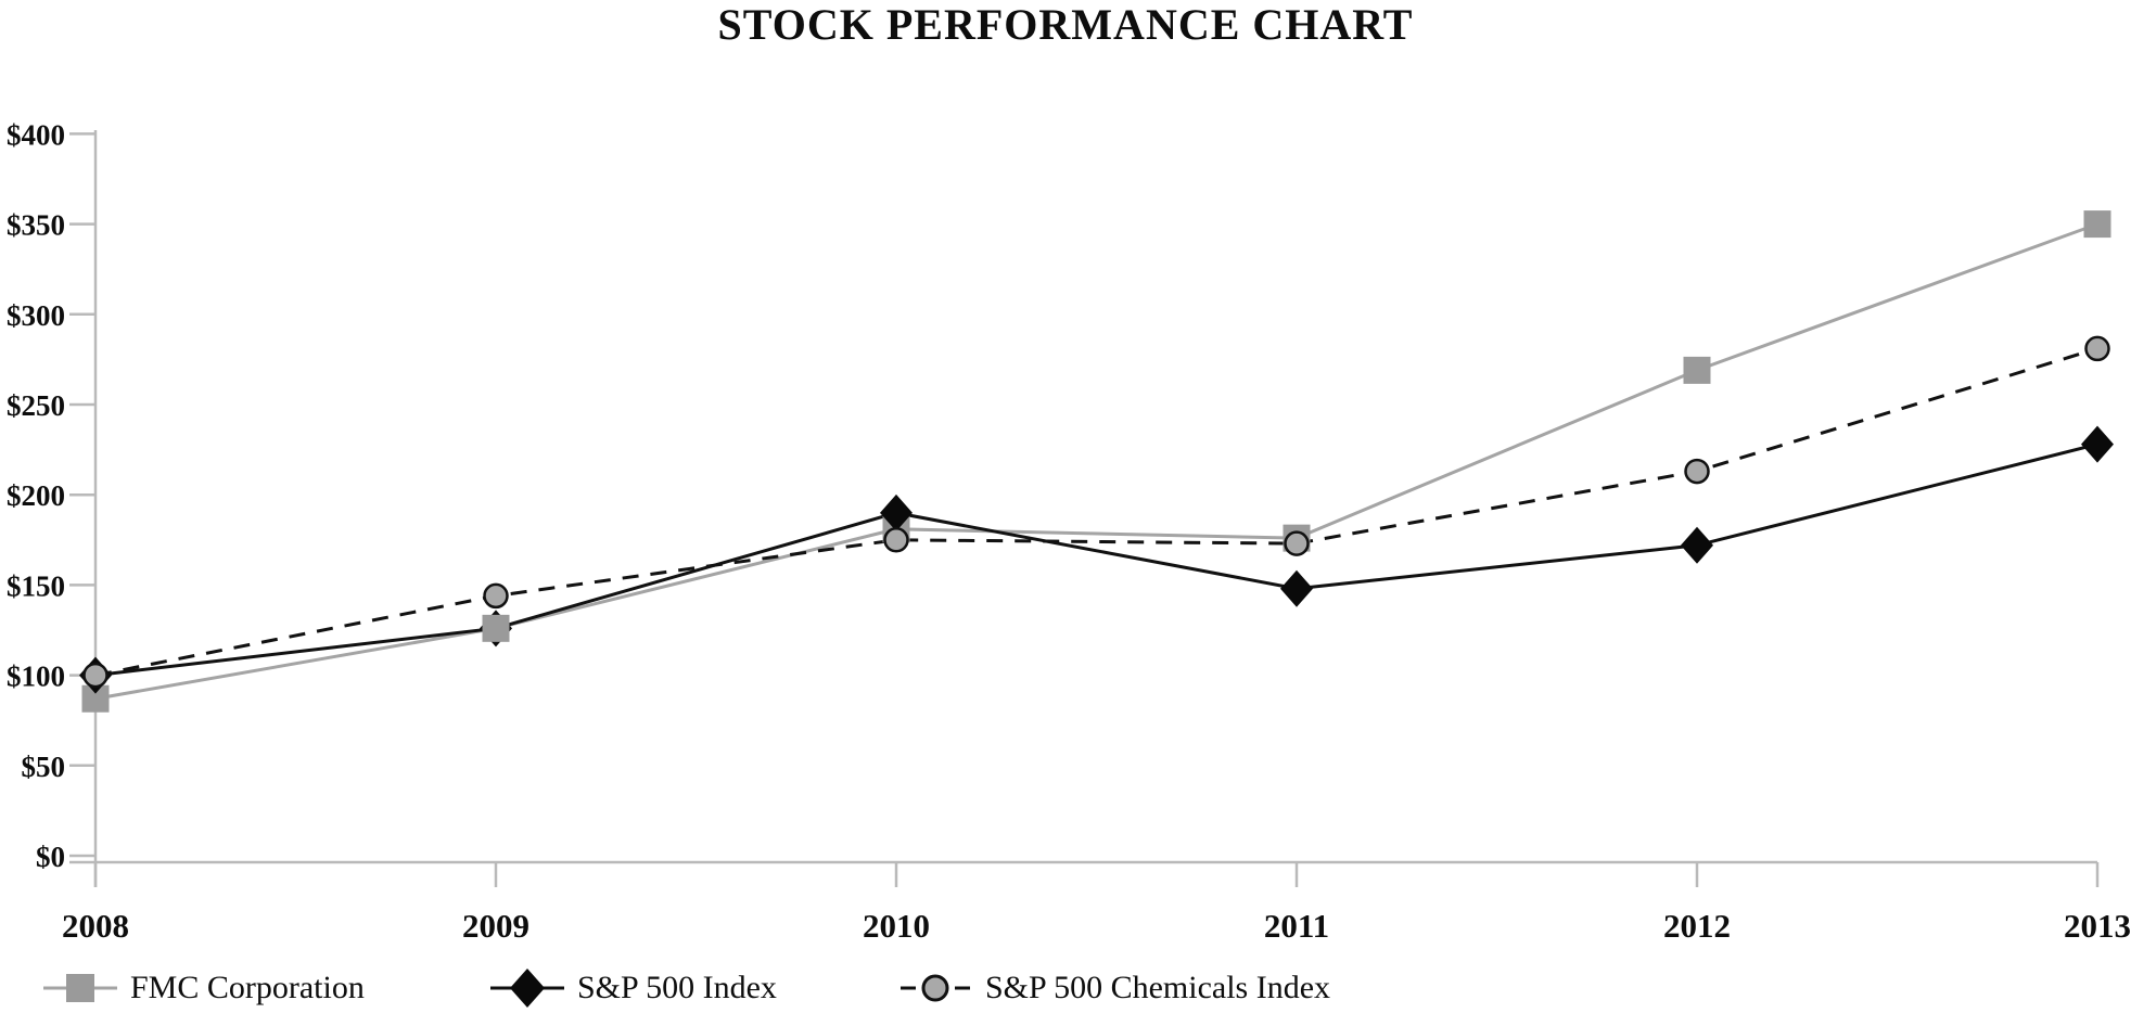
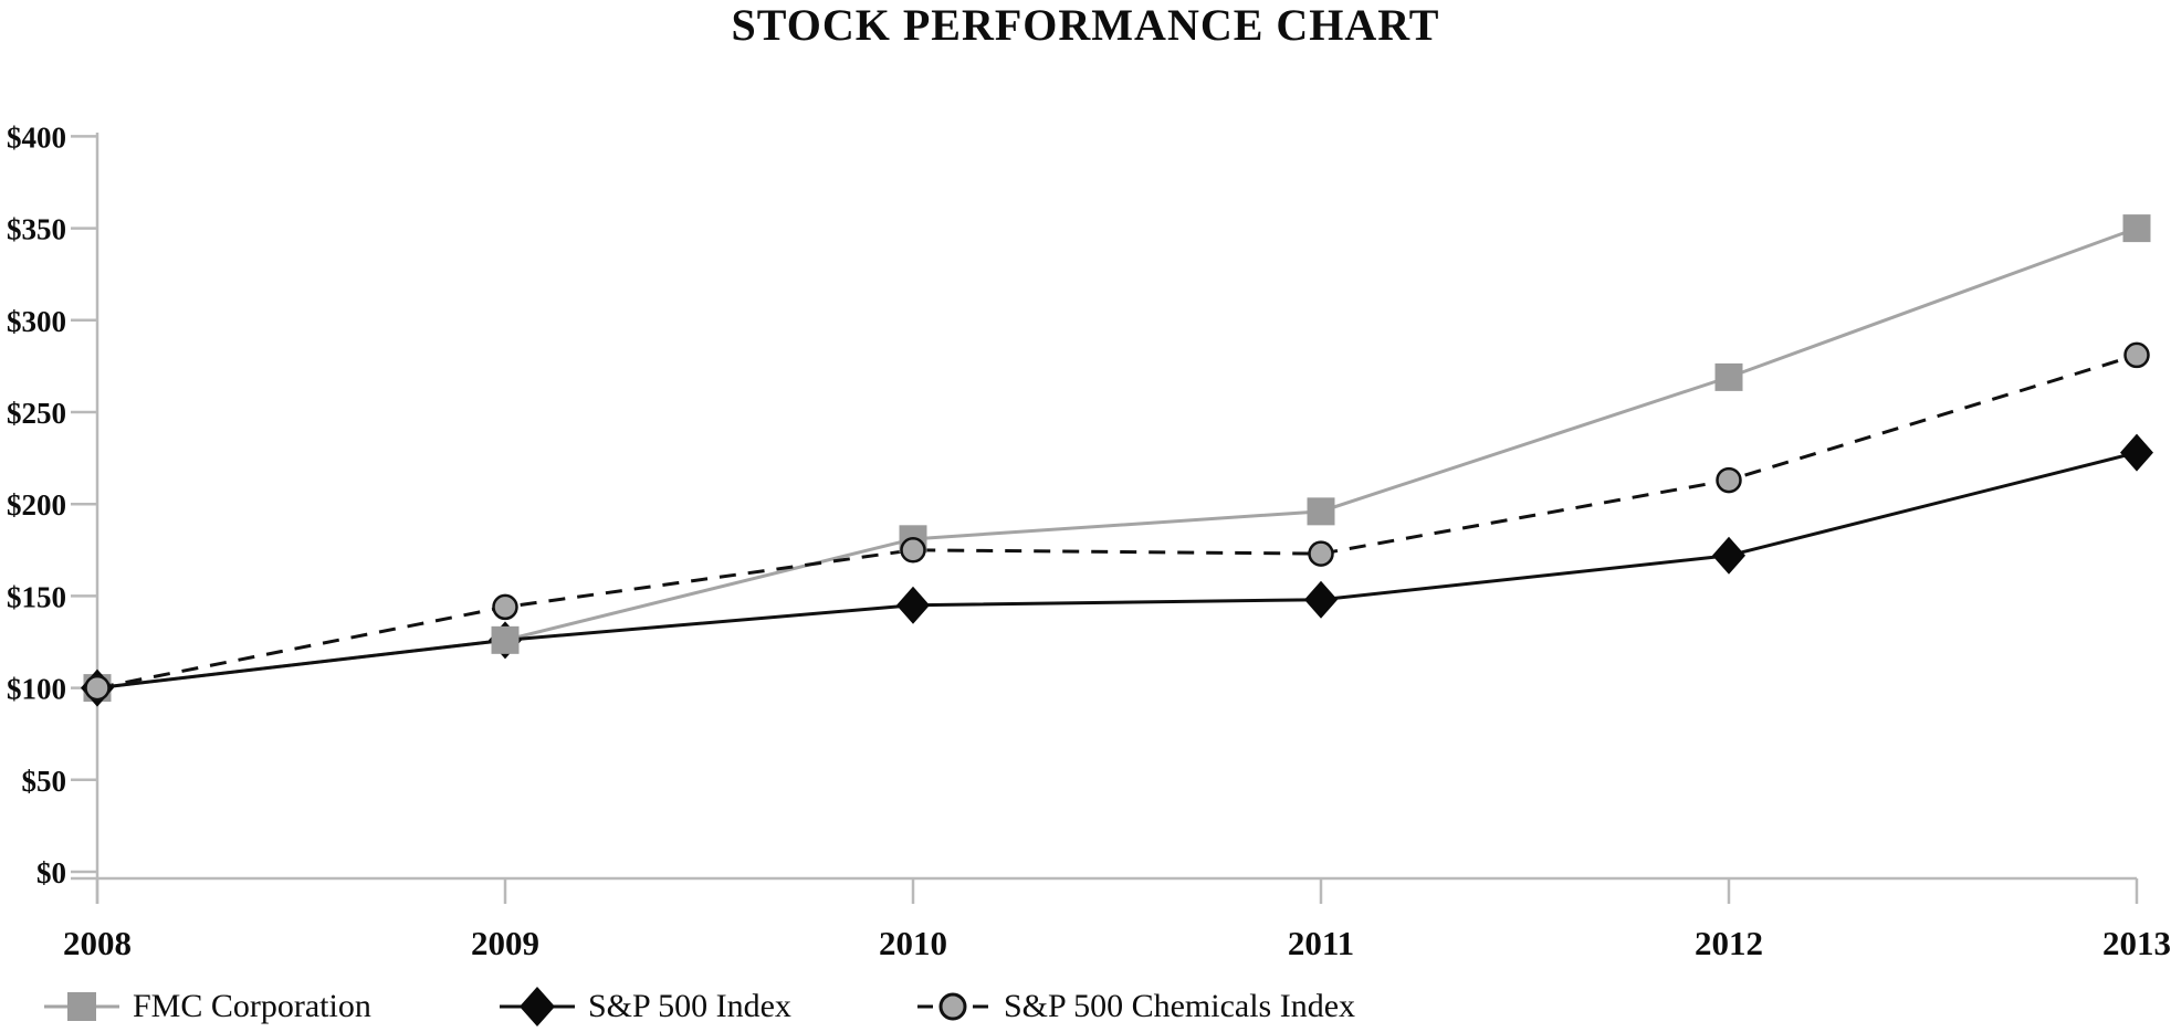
FMC Corporation/2008: $87 -> $100
S&P 500 Index/2010: $190 -> $145
FMC Corporation/2011: $176 -> $196
